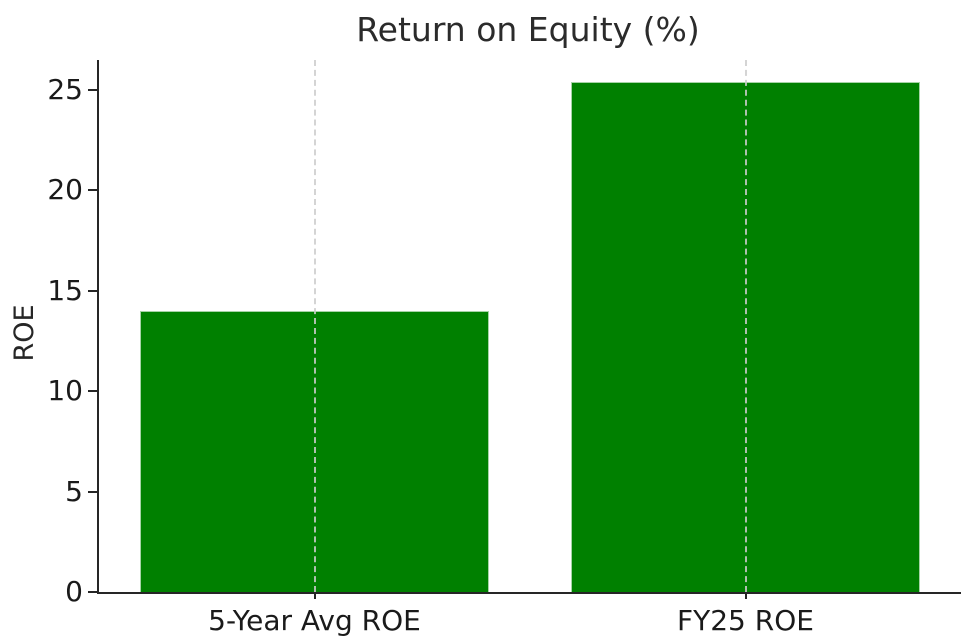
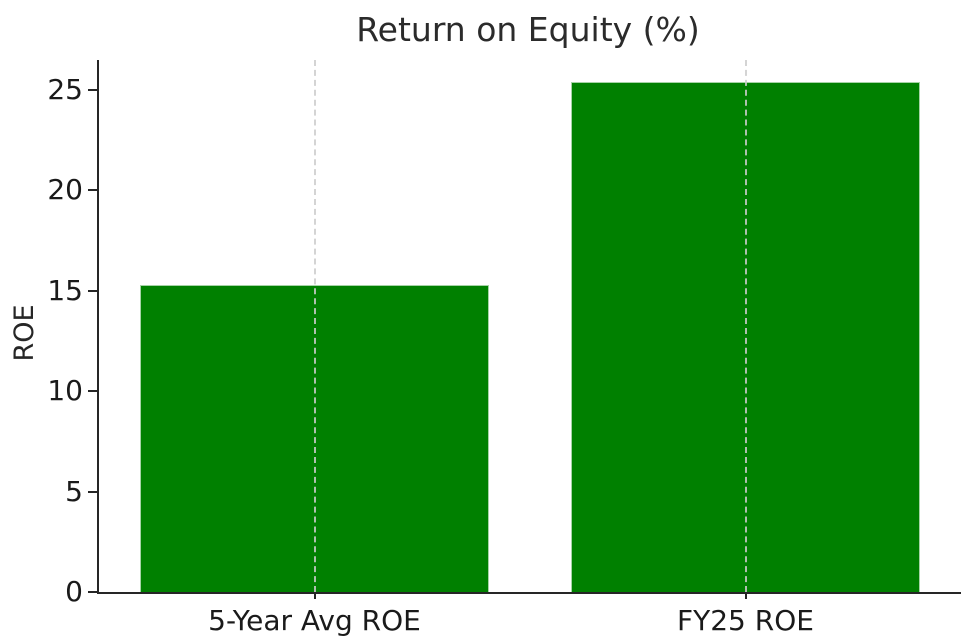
5-Year Avg ROE: 14.0 -> 15.3
